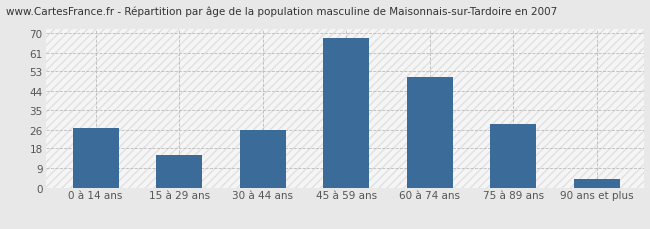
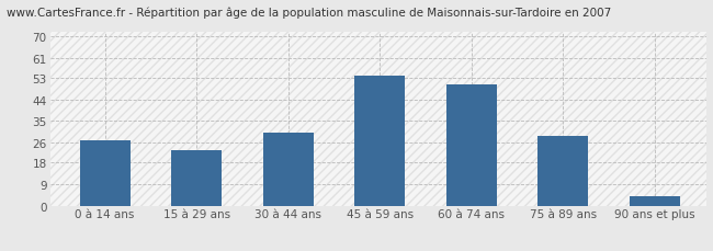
15 à 29 ans: 15 -> 23
30 à 44 ans: 26 -> 30
45 à 59 ans: 68 -> 54
